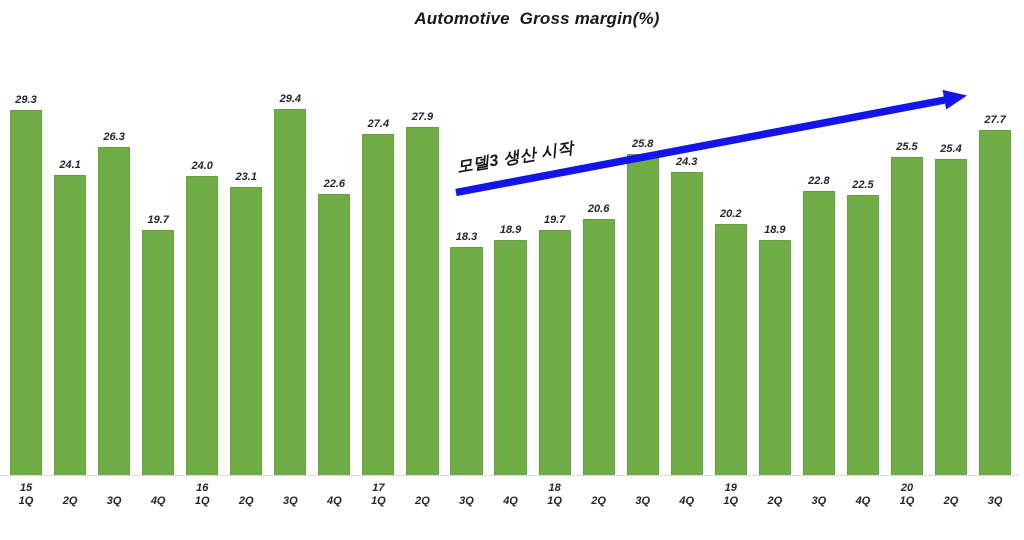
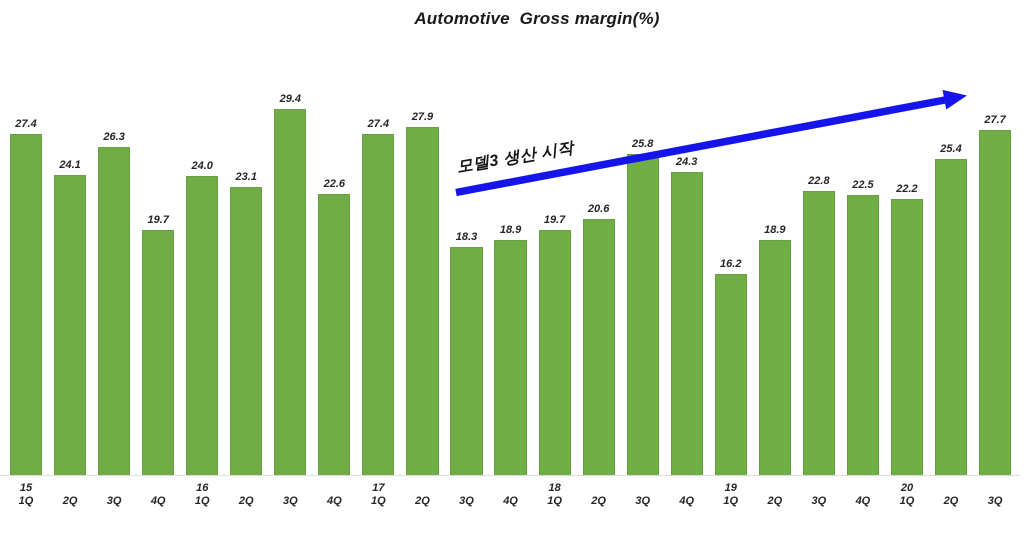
15 1Q: 29.3 -> 27.4
19 1Q: 20.2 -> 16.2
20 1Q: 25.5 -> 22.2
